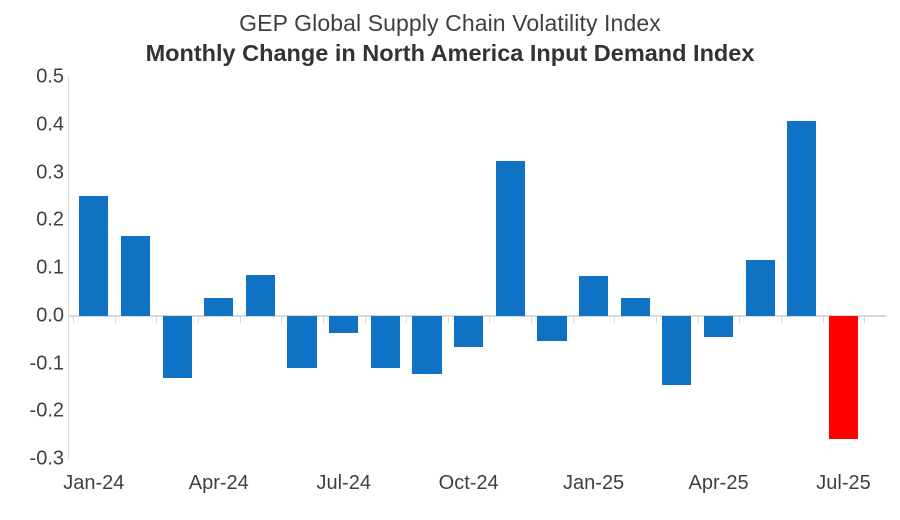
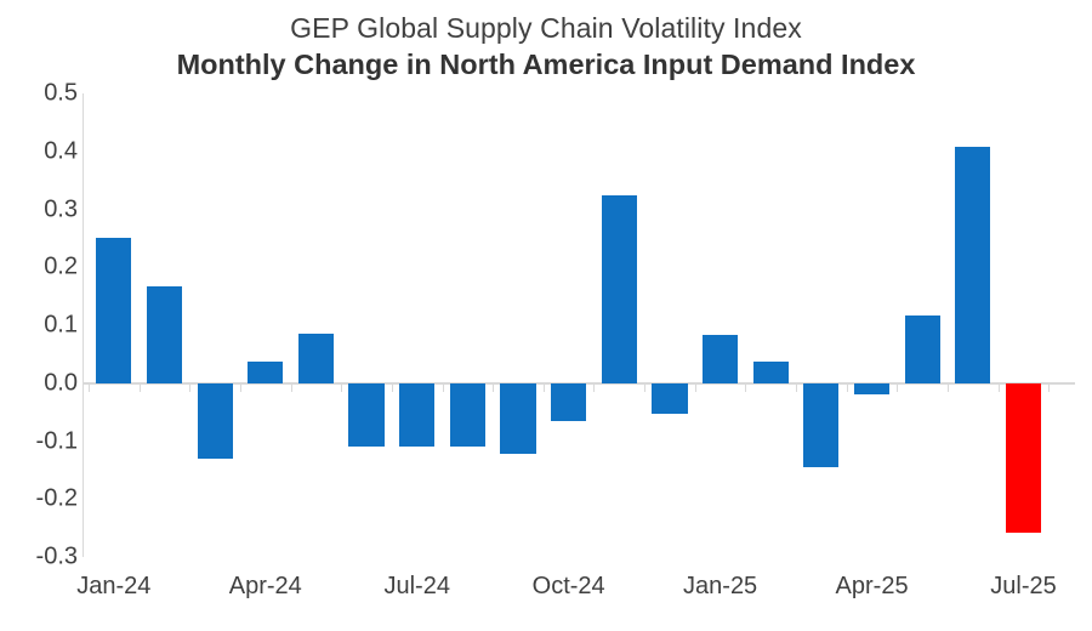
Jul-24: -0.04 -> -0.11
Apr-25: -0.04 -> -0.02
